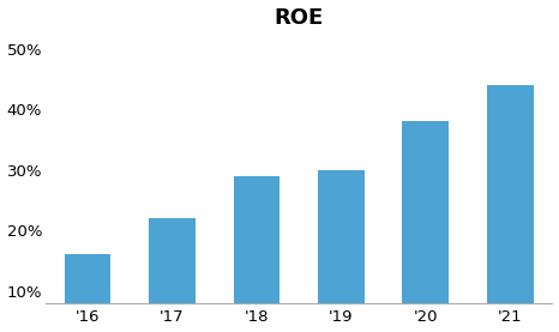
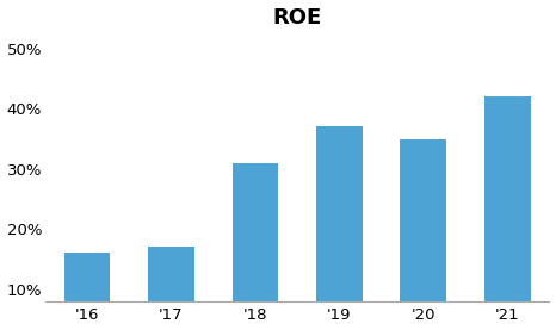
'17: 22% -> 17%
'18: 29% -> 31%
'19: 30% -> 37%
'20: 38% -> 35%
'21: 44% -> 42%
